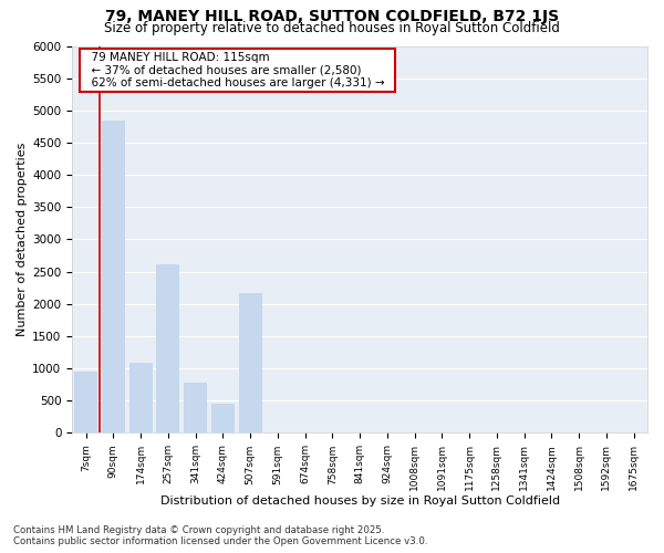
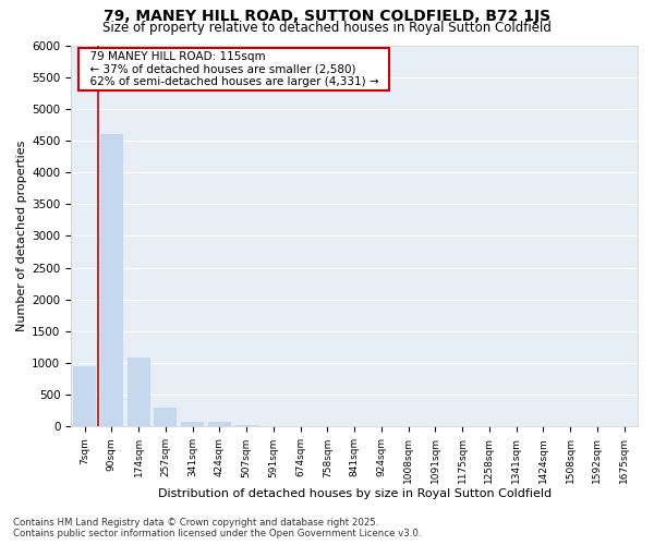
90sqm: 4840 -> 4600
257sqm: 2620 -> 300
341sqm: 780 -> 80
424sqm: 460 -> 80
507sqm: 2160 -> 20
